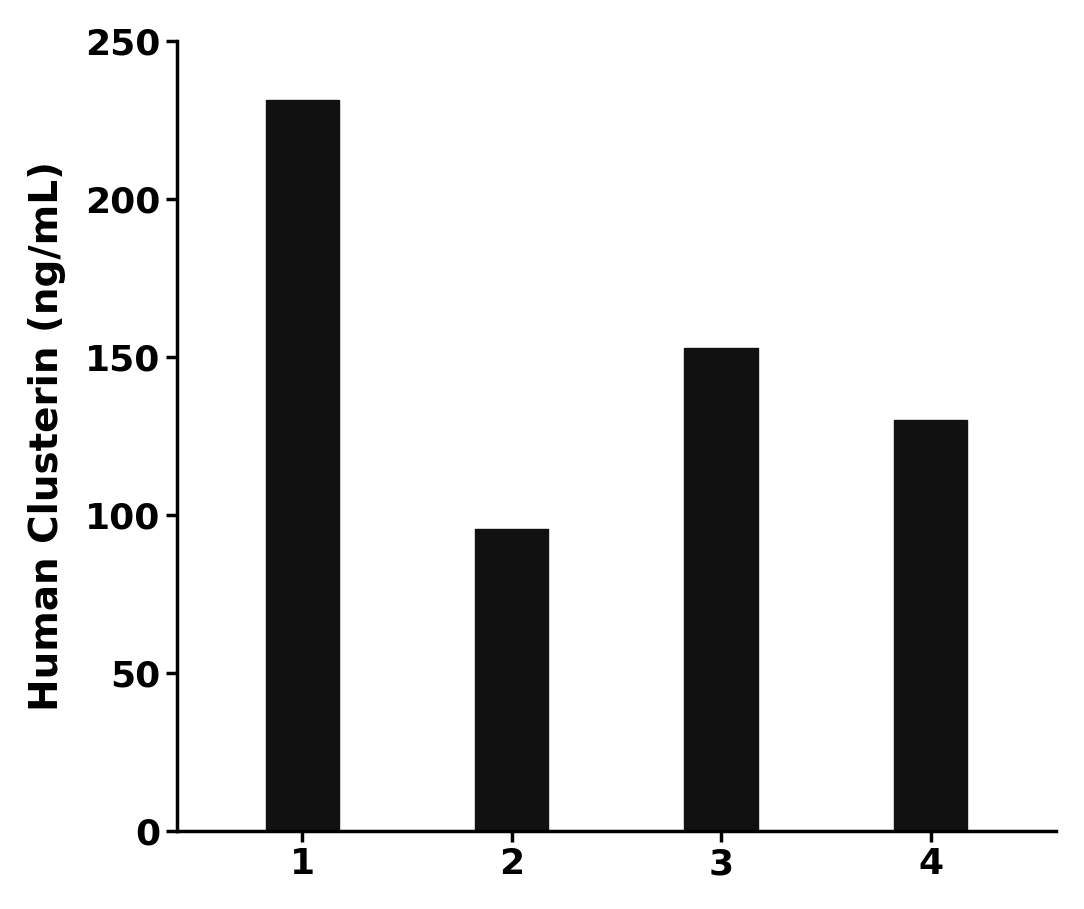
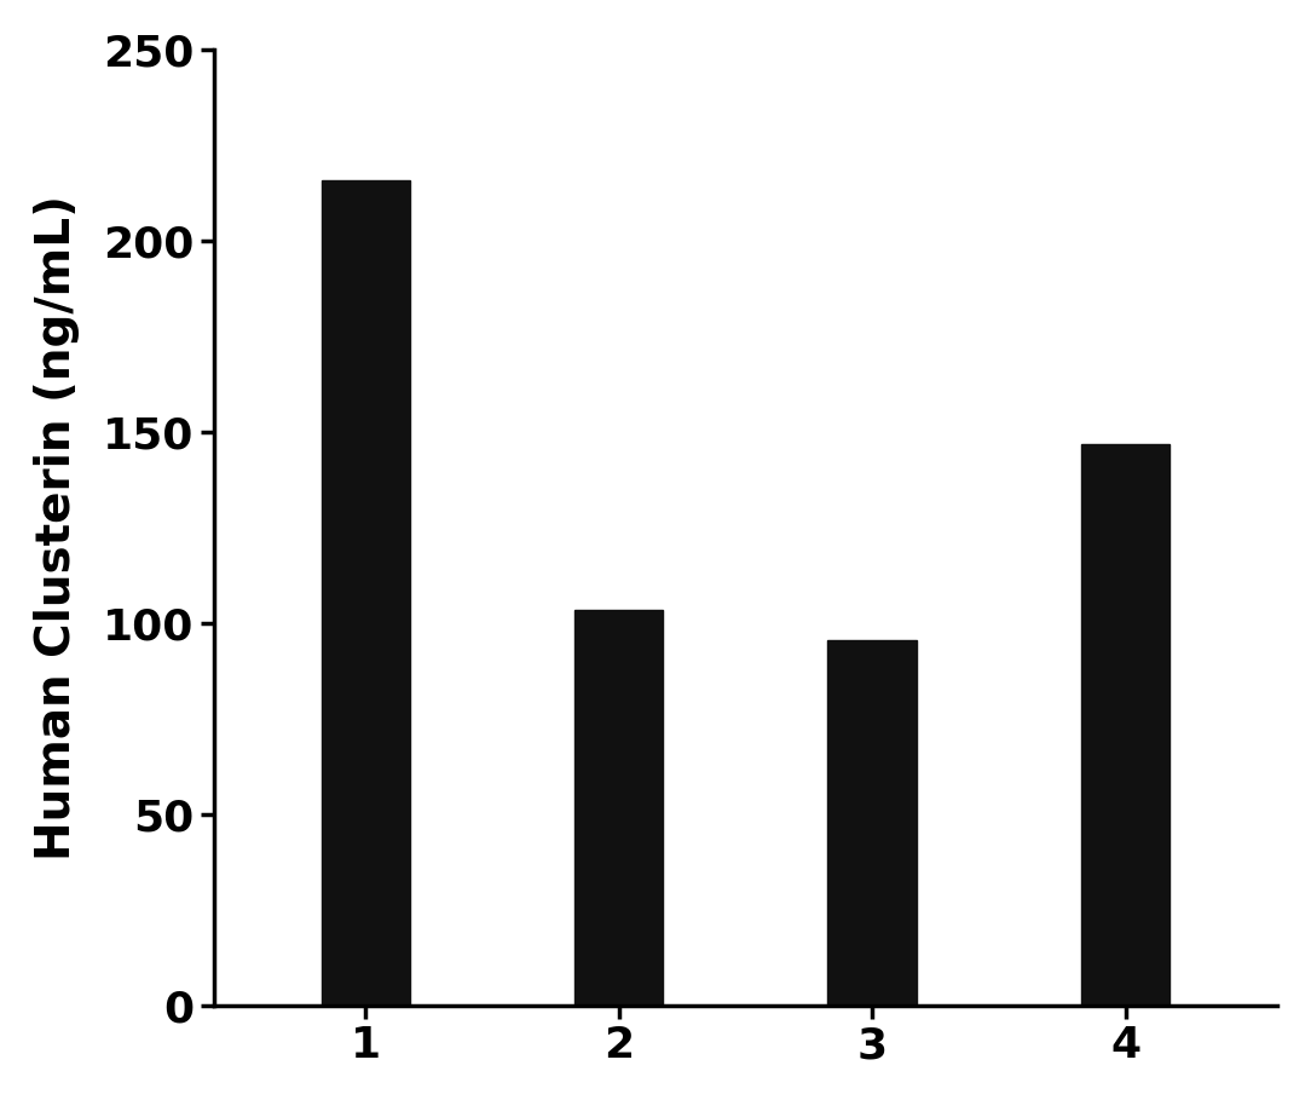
1: 231.5 -> 216.0
2: 95.6 -> 103.5
3: 152.8 -> 95.5
4: 130.0 -> 147.0
